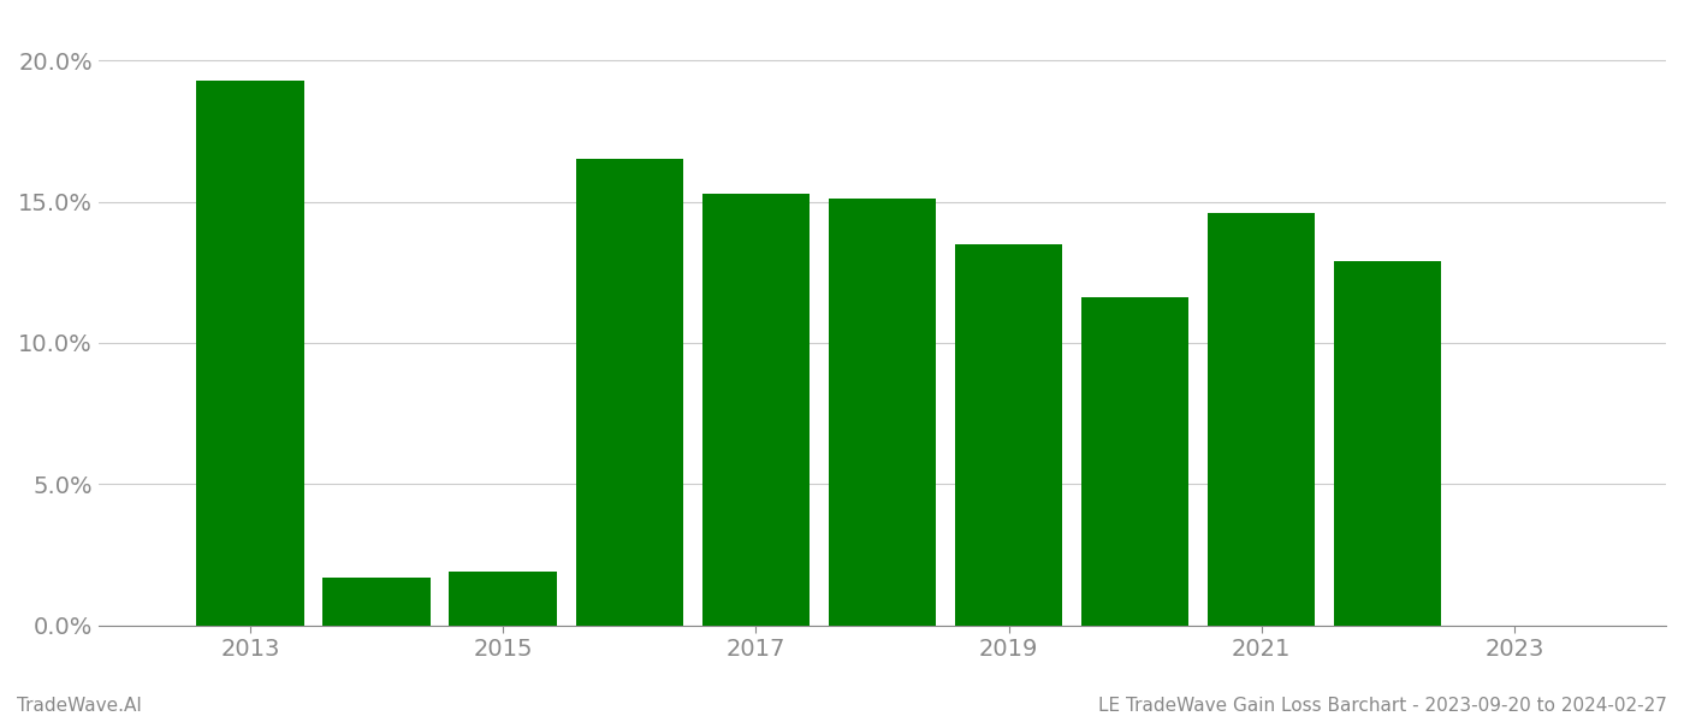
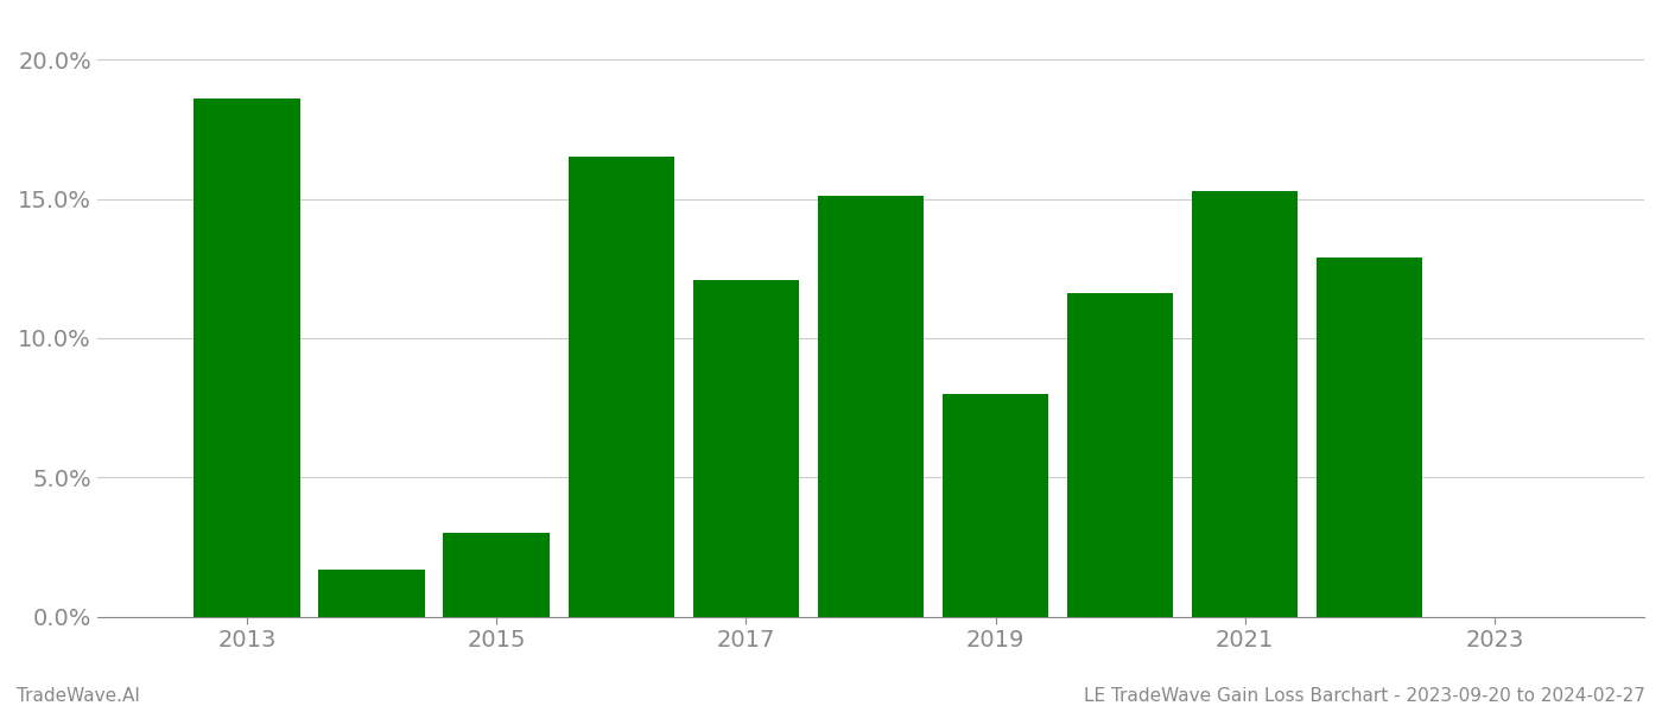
2013: 19.3% -> 18.6%
2015: 1.9% -> 3.0%
2017: 15.3% -> 12.1%
2019: 13.5% -> 8.0%
2021: 14.6% -> 15.3%
